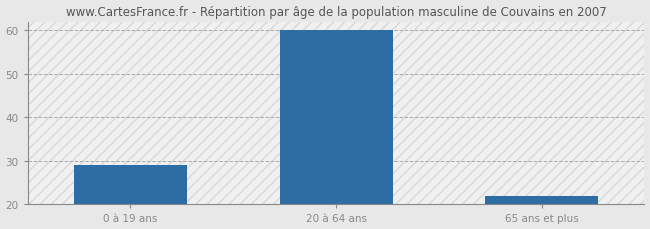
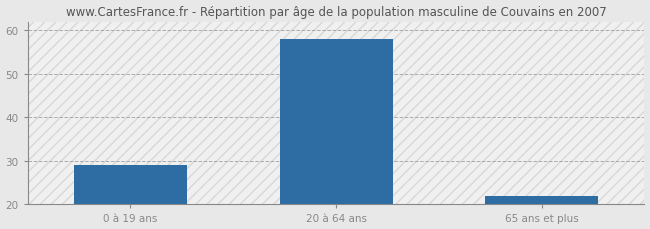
20 à 64 ans: 60 -> 58
